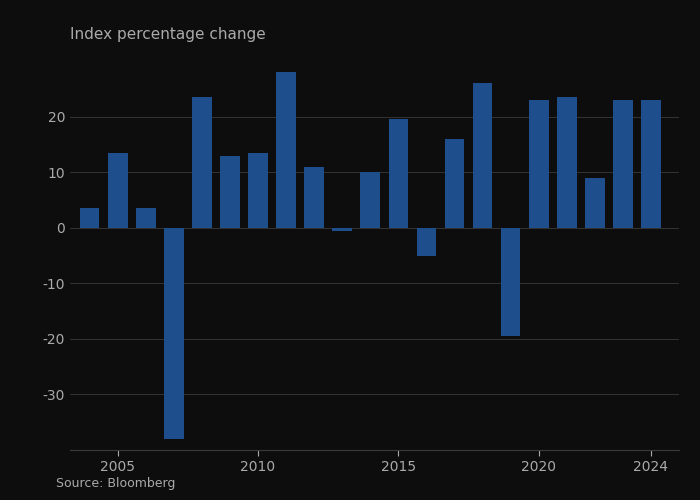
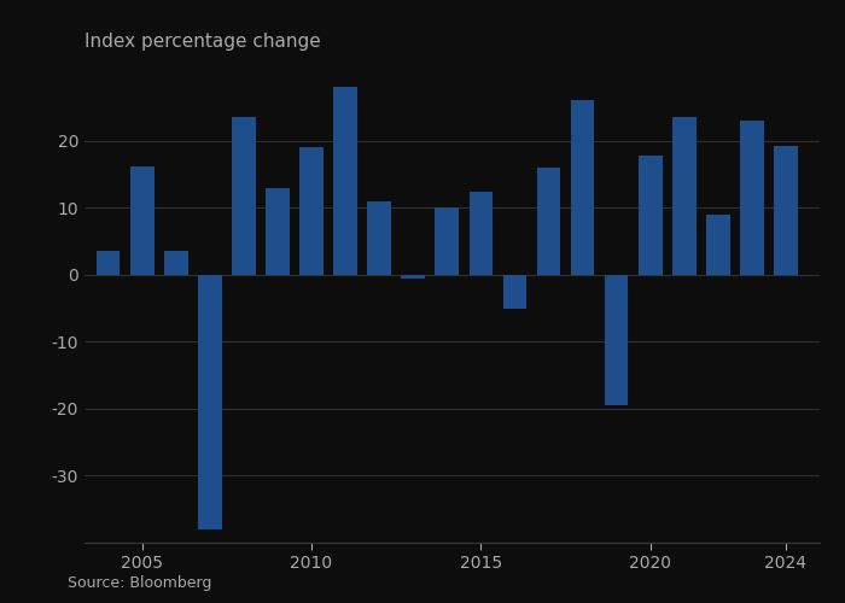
2005: 13.5 -> 16.2
2010: 13.5 -> 19.0
2015: 19.5 -> 12.4
2020: 23.0 -> 17.8
2024: 23.0 -> 19.2
